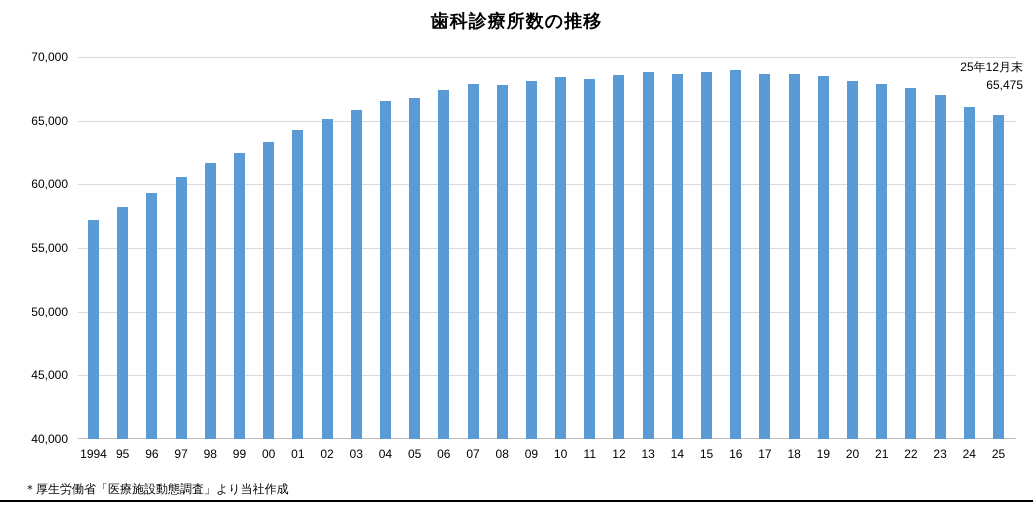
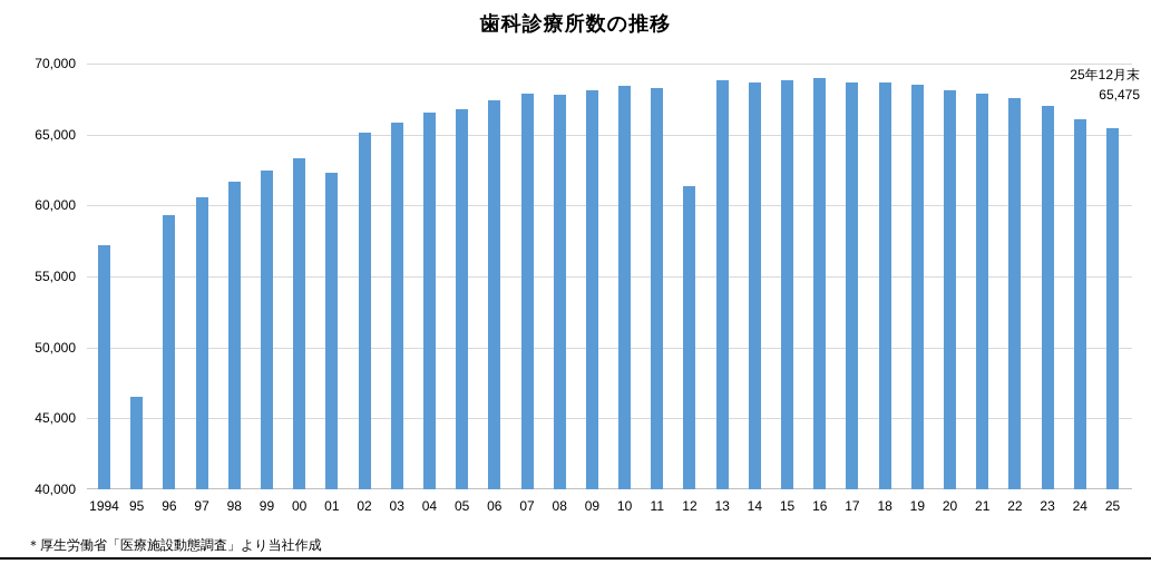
95: 58200 -> 46500
01: 64200 -> 62300
12: 68600 -> 61400
